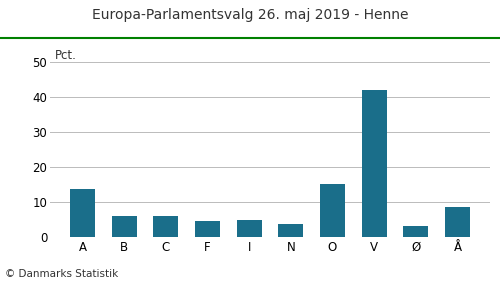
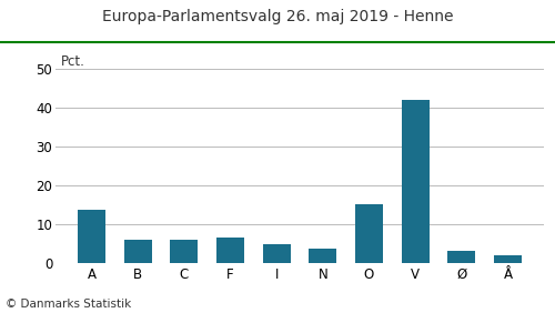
F: 4.5 -> 6.6
Å: 8.5 -> 2.0
